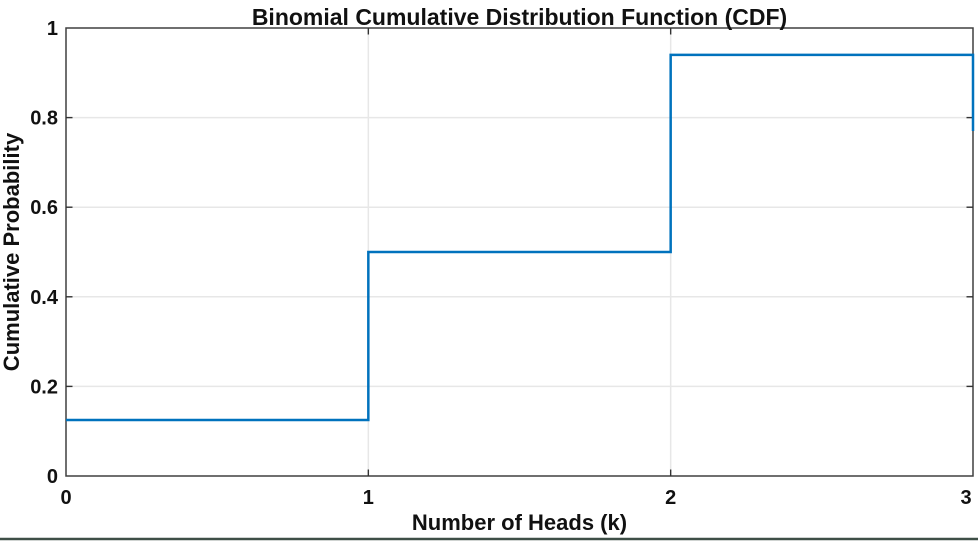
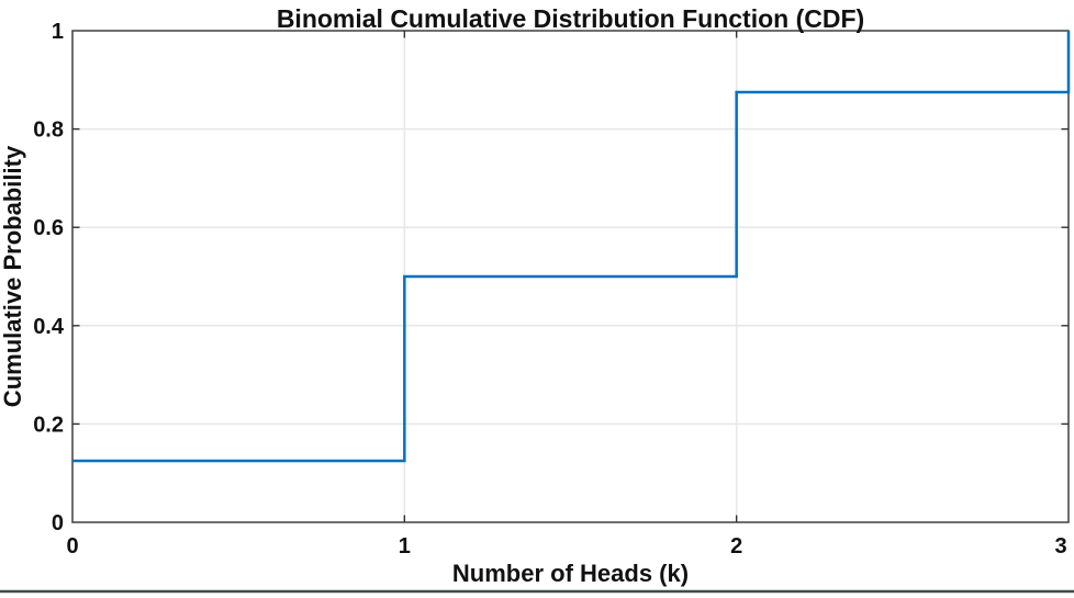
2: 0.94 -> 0.88
3: 0.77 -> 1.00
